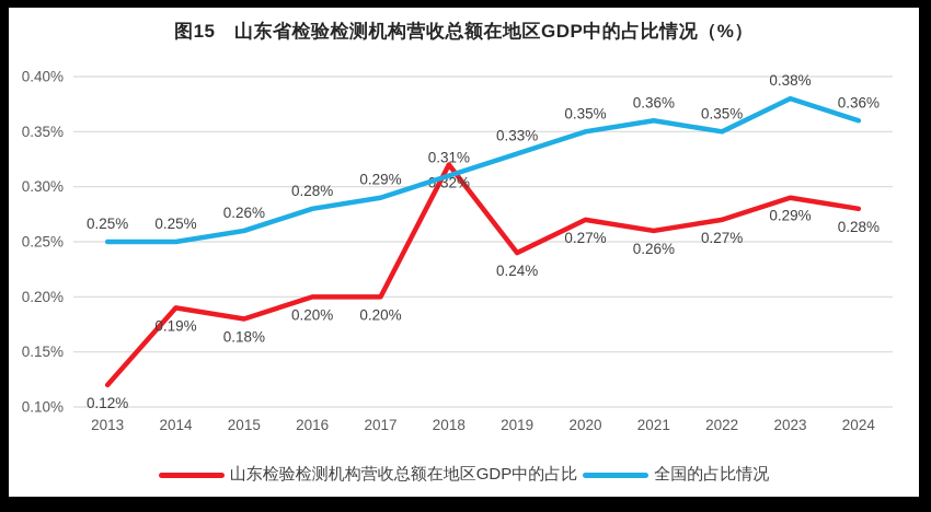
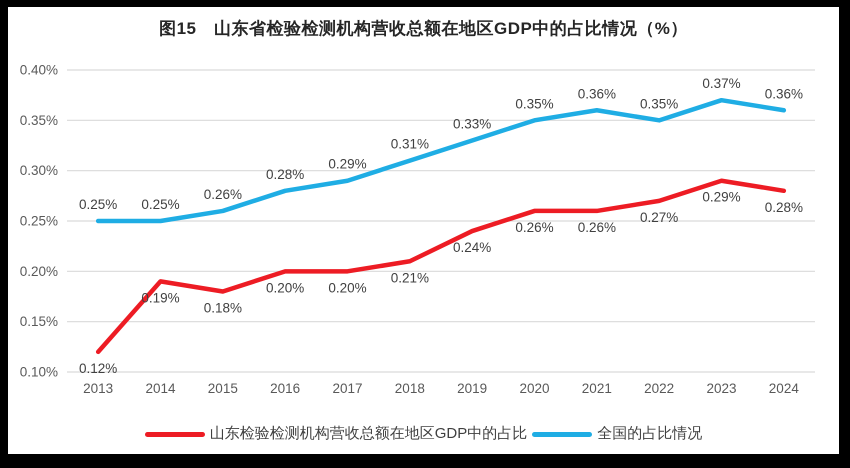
山东检验检测机构营收总额在地区GDP中的占比/2018: 0.32% -> 0.21%
山东检验检测机构营收总额在地区GDP中的占比/2020: 0.27% -> 0.26%
全国的占比情况/2023: 0.38% -> 0.37%
